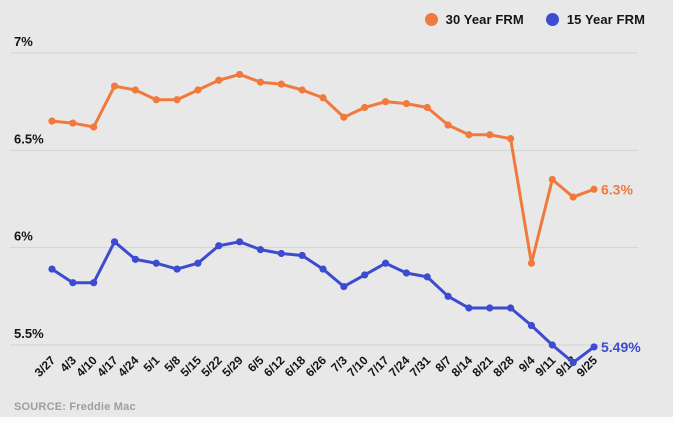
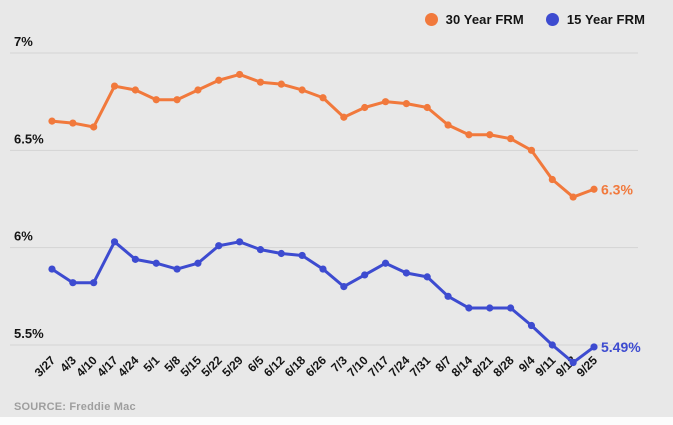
30 Year FRM/9/4: 5.92% -> 6.50%
